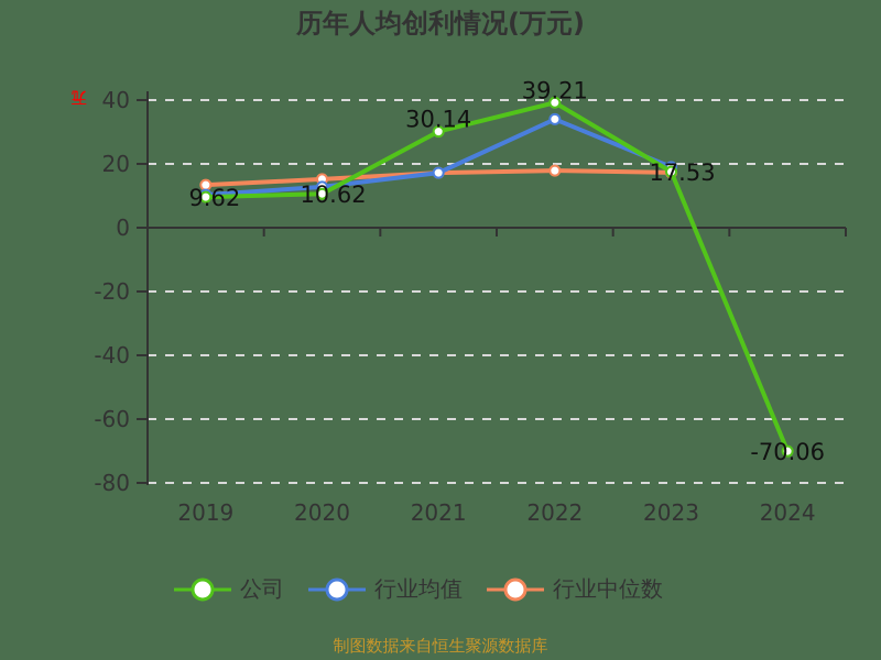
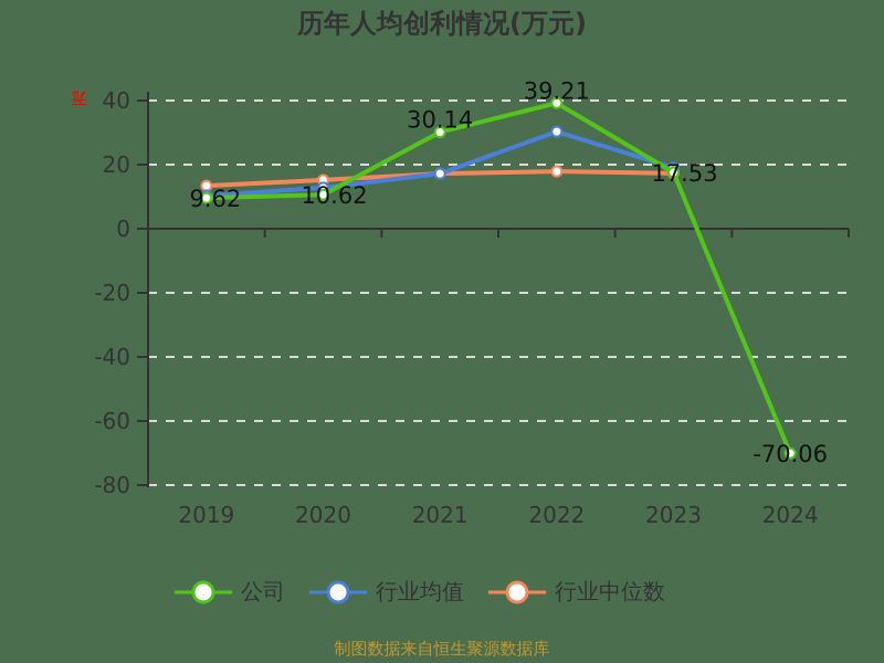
行业均值/2022: 34 -> 30
